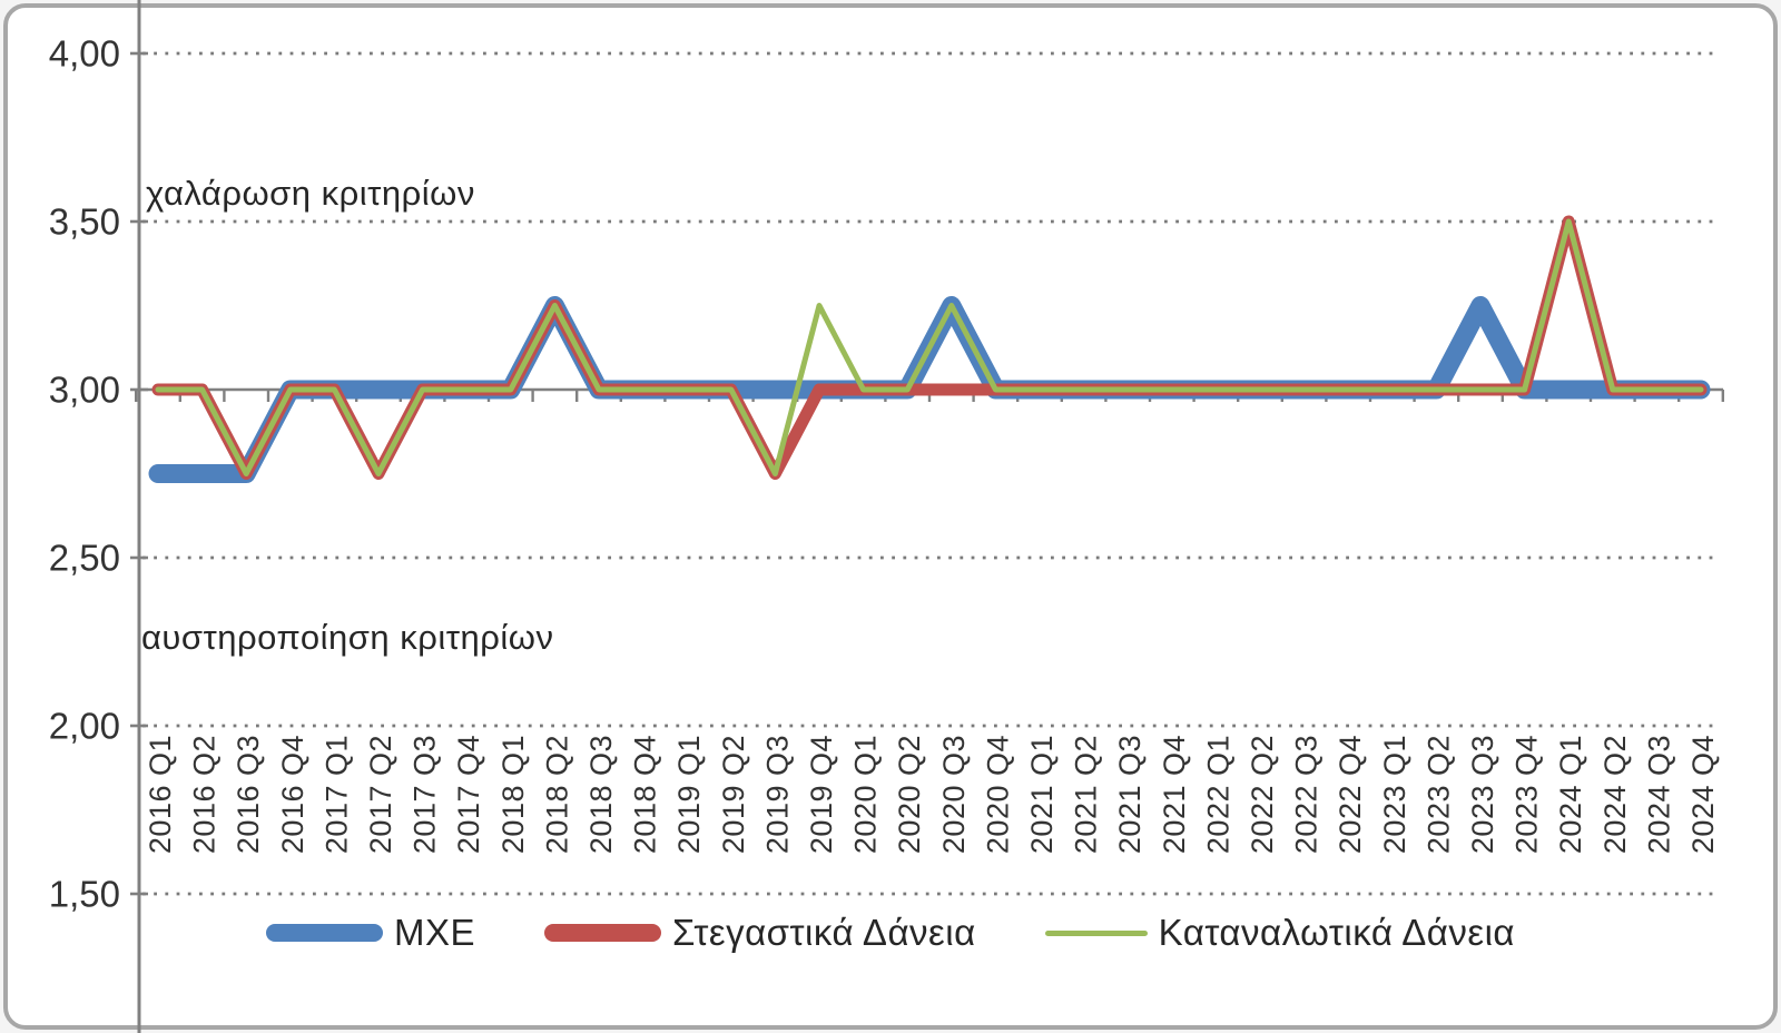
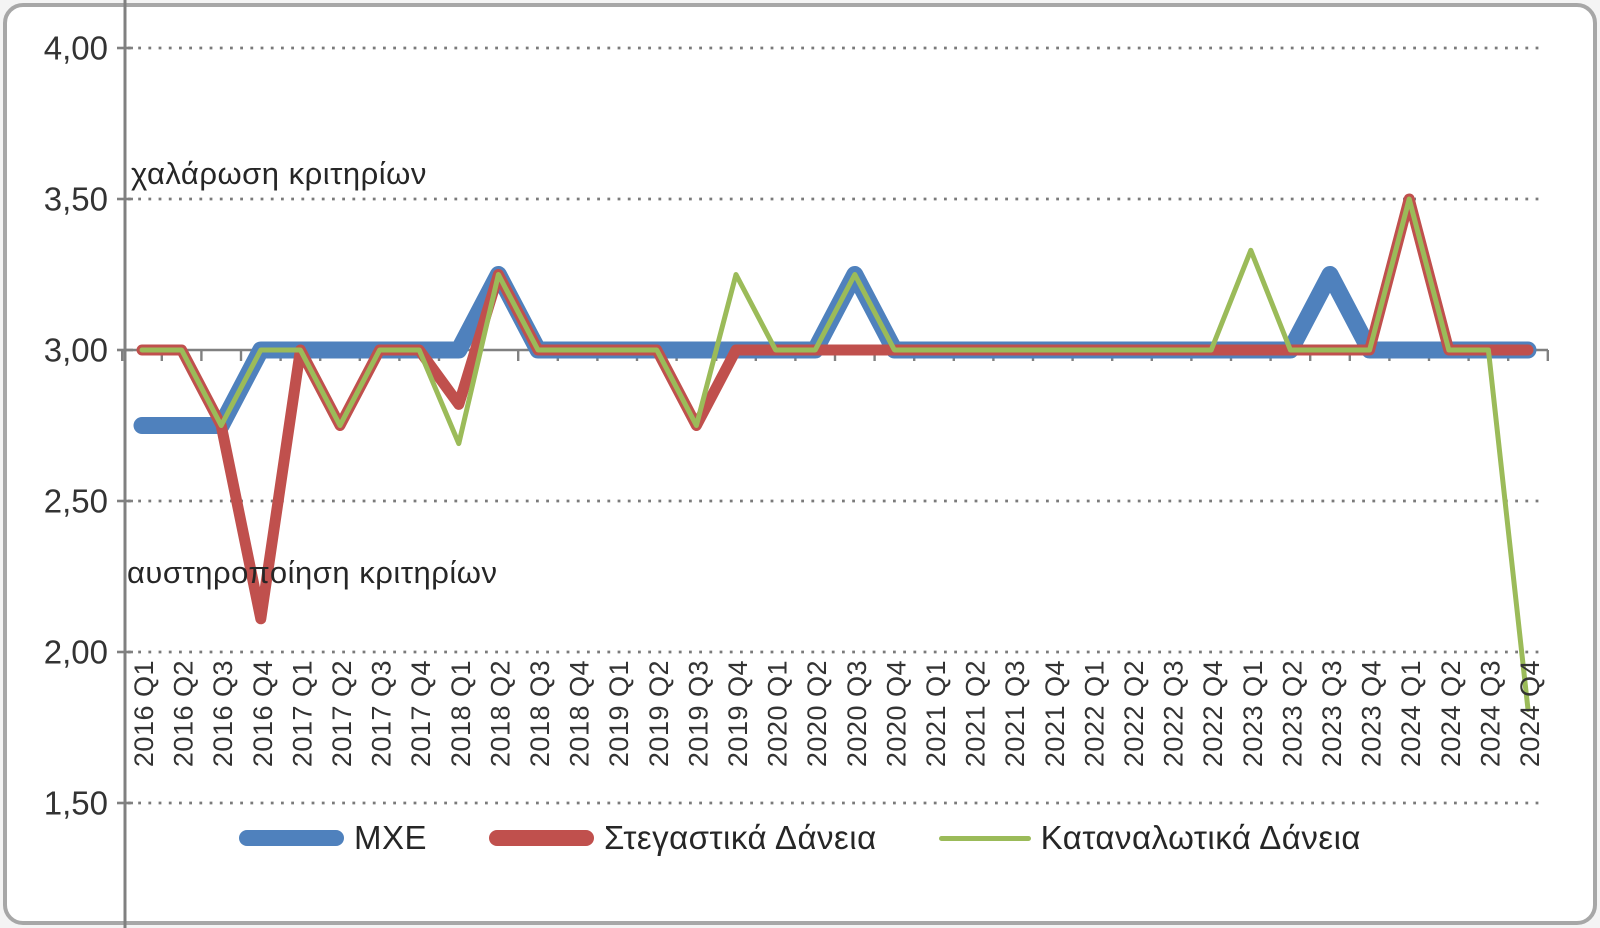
Στεγαστικά Δάνεια/2016 Q4: 3,00 -> 2,11
Στεγαστικά Δάνεια/2018 Q1: 3,00 -> 2,82
Καταναλωτικά Δάνεια/2018 Q1: 3,00 -> 2,69
Καταναλωτικά Δάνεια/2023 Q1: 3,00 -> 3,33
Καταναλωτικά Δάνεια/2024 Q4: 3,00 -> 1,81
